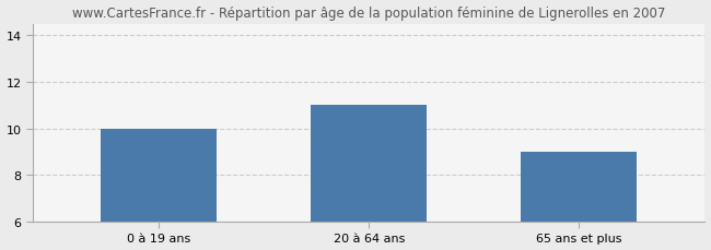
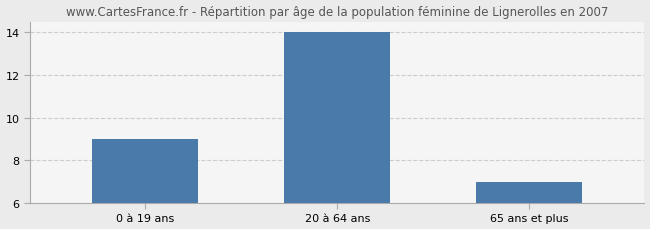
0 à 19 ans: 10 -> 9
20 à 64 ans: 11 -> 14
65 ans et plus: 9 -> 7
